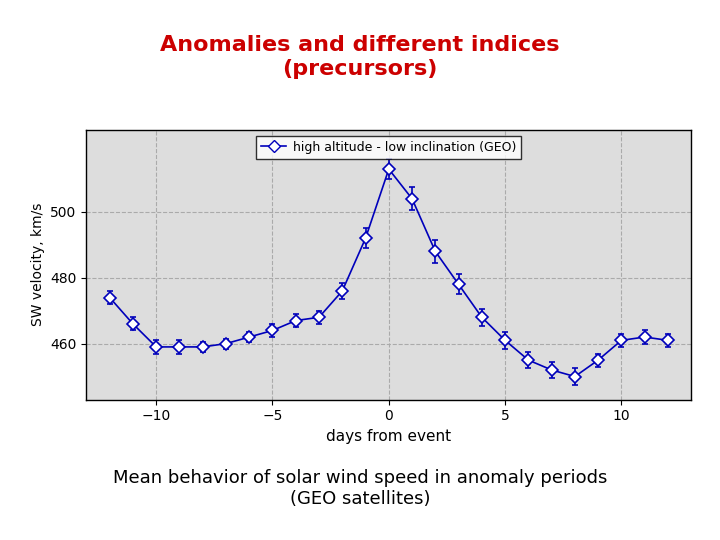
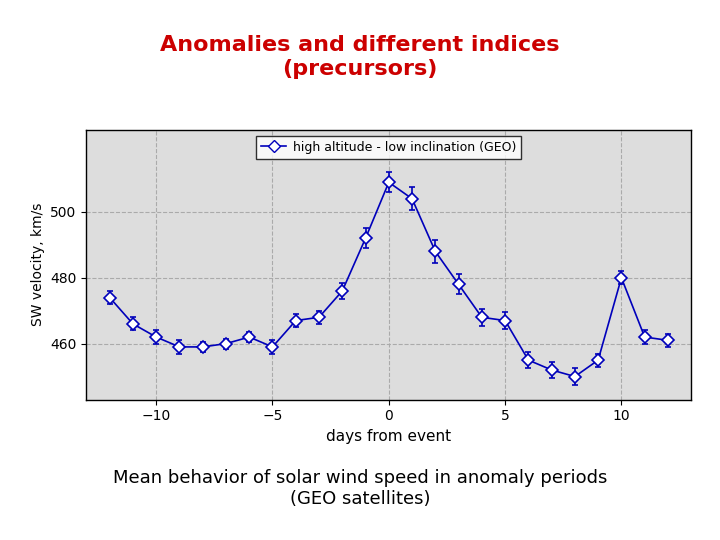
−10: 459 -> 462
−5: 464 -> 459
0: 513 -> 509
5: 461 -> 467
10: 461 -> 480
